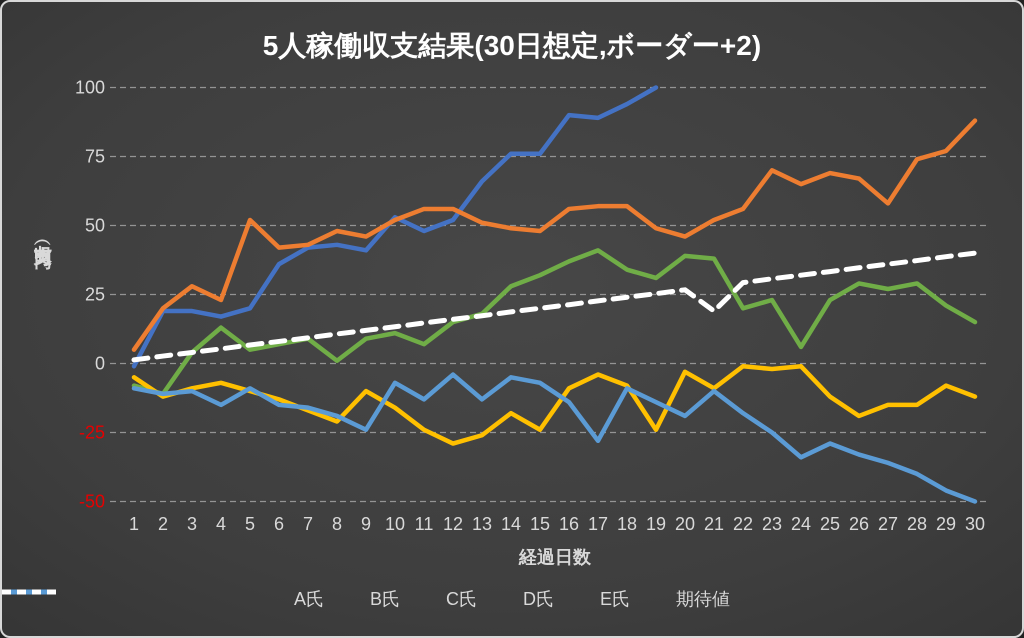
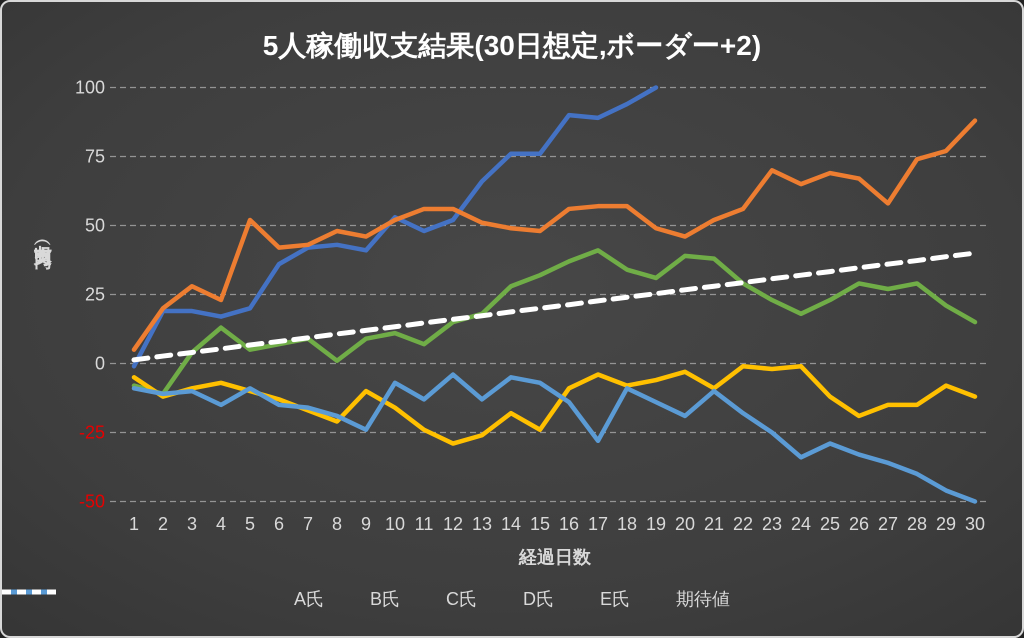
D氏/19: -24 -> -6
期待値/21: 19 -> 28
C氏/22: 20 -> 29
C氏/24: 6 -> 18
